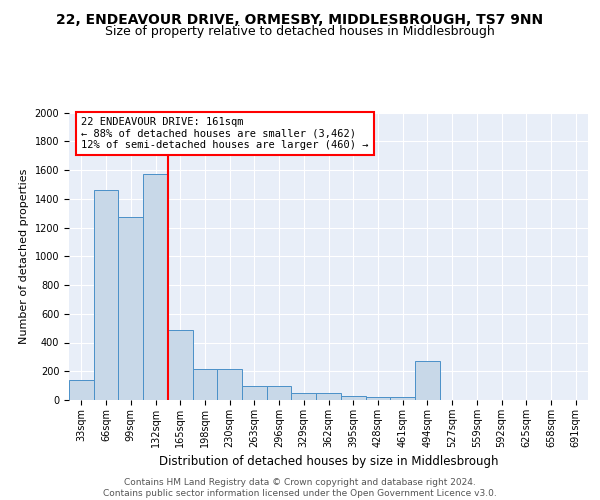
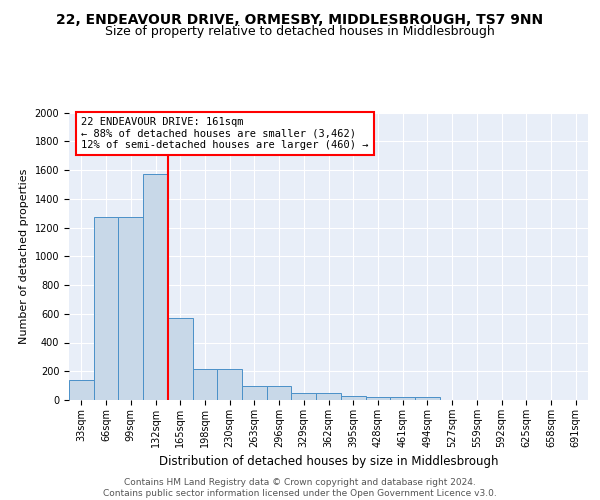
66sqm: 1460 -> 1270
165sqm: 490 -> 570
494sqm: 270 -> 20
